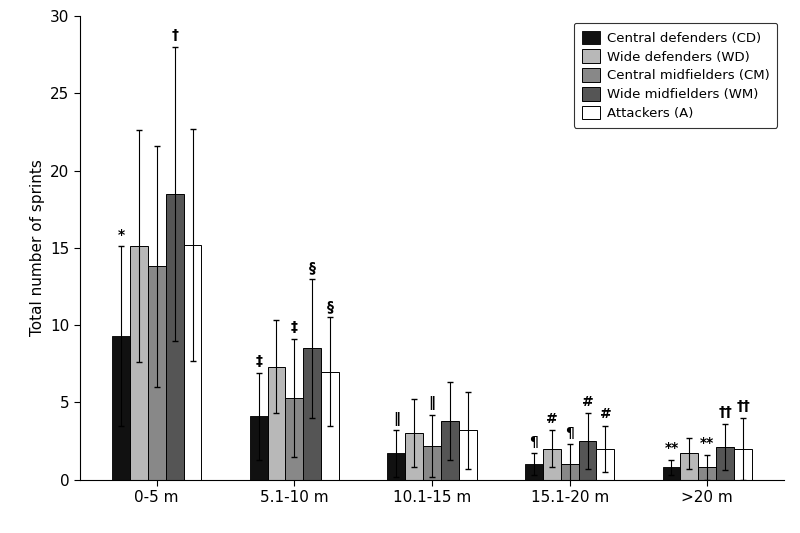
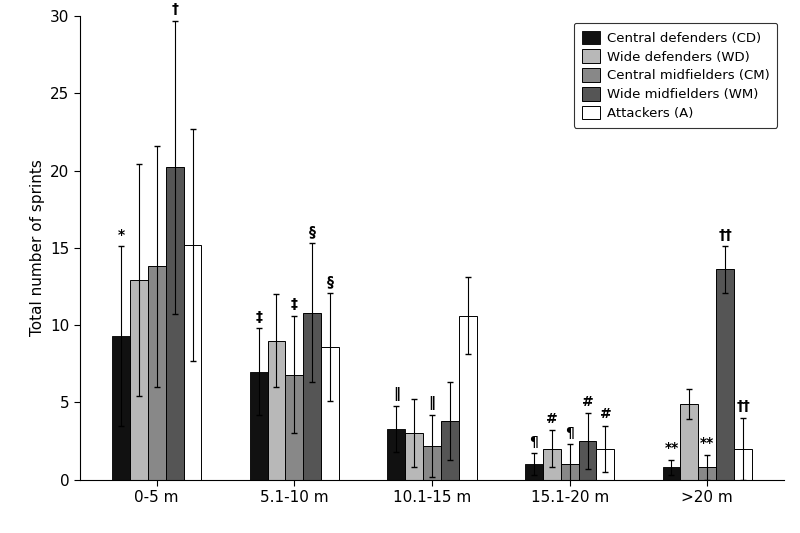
Wide defenders (WD)/0-5 m: 15.1 -> 12.9
Wide midfielders (WM)/0-5 m: 18.5 -> 20.2
Central defenders (CD)/5.1-10 m: 4.1 -> 7.0
Wide defenders (WD)/5.1-10 m: 7.3 -> 9.0
Central midfielders (CM)/5.1-10 m: 5.3 -> 6.8
Wide midfielders (WM)/5.1-10 m: 8.5 -> 10.8
Attackers (A)/5.1-10 m: 7.0 -> 8.6
Central defenders (CD)/10.1-15 m: 1.7 -> 3.3
Attackers (A)/10.1-15 m: 3.2 -> 10.6
Wide defenders (WD)/>20 m: 1.7 -> 4.9
Wide midfielders (WM)/>20 m: 2.1 -> 13.6
